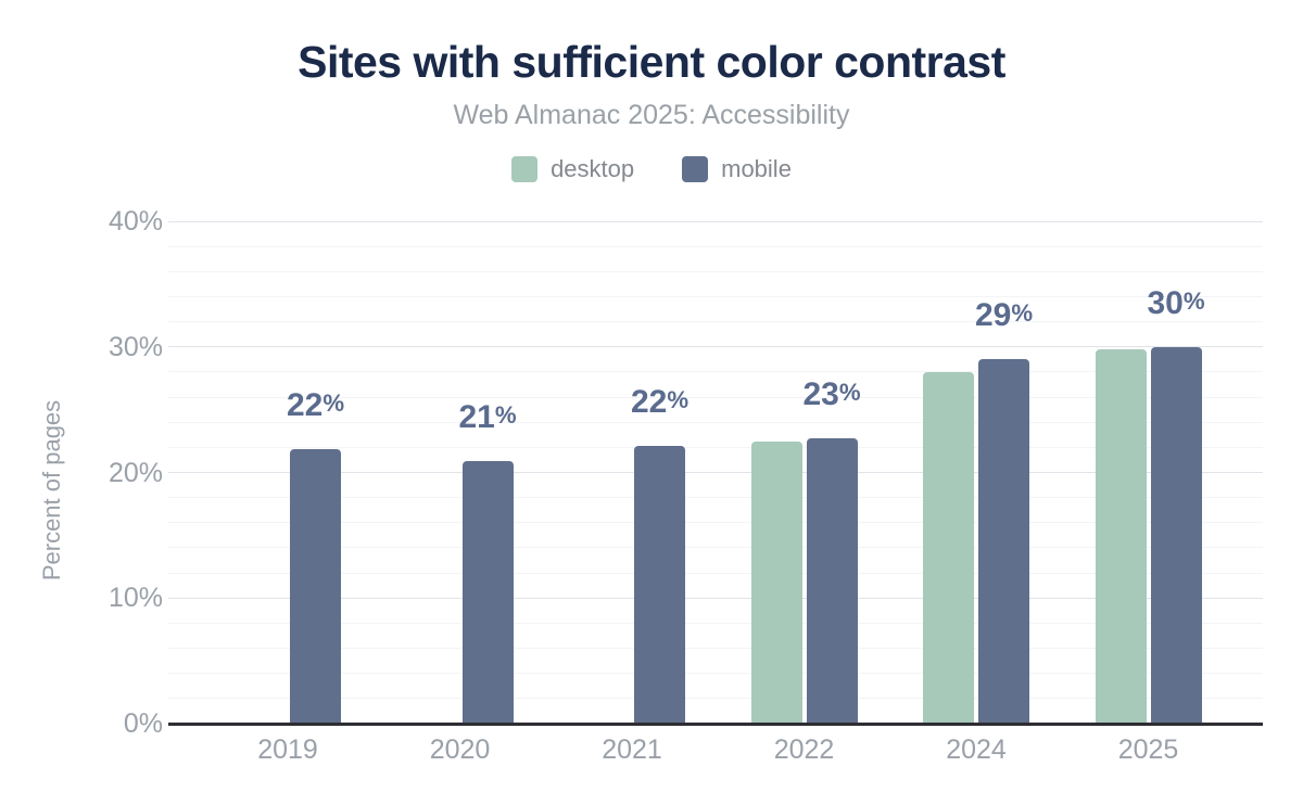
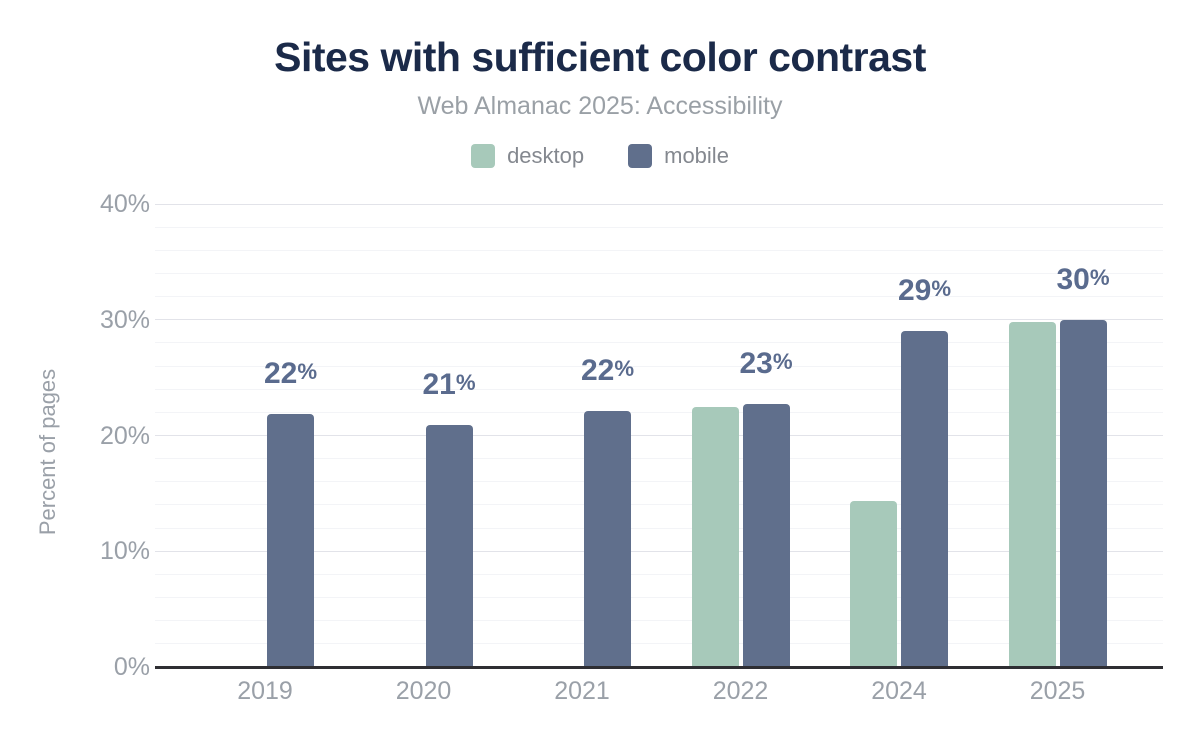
desktop/2024: 28.0% -> 14.3%
